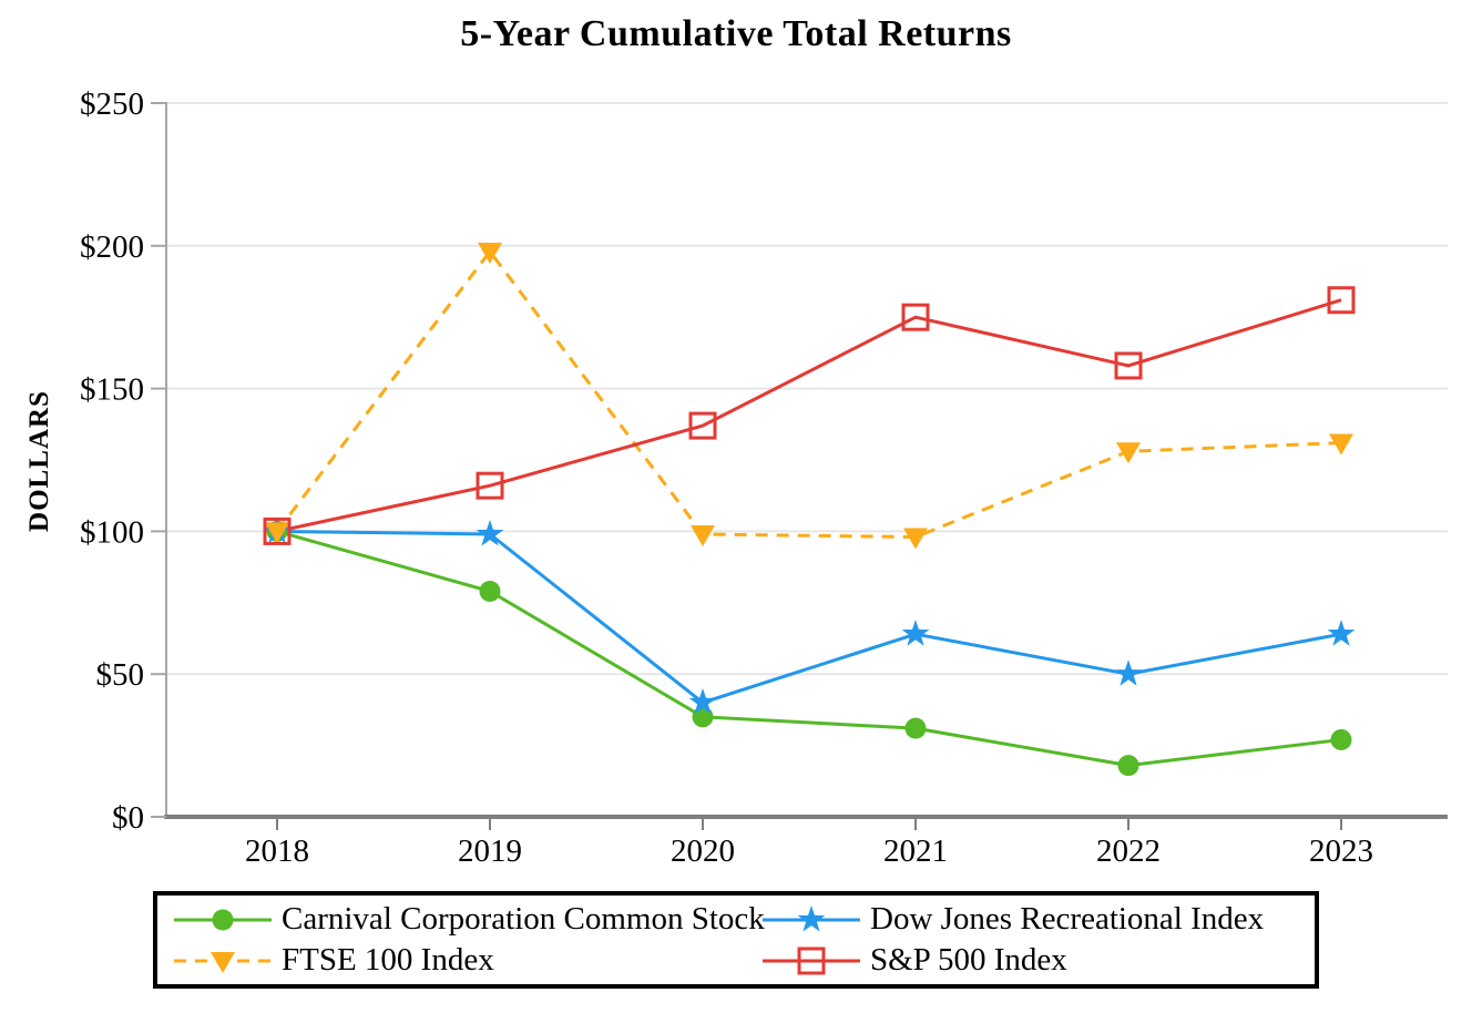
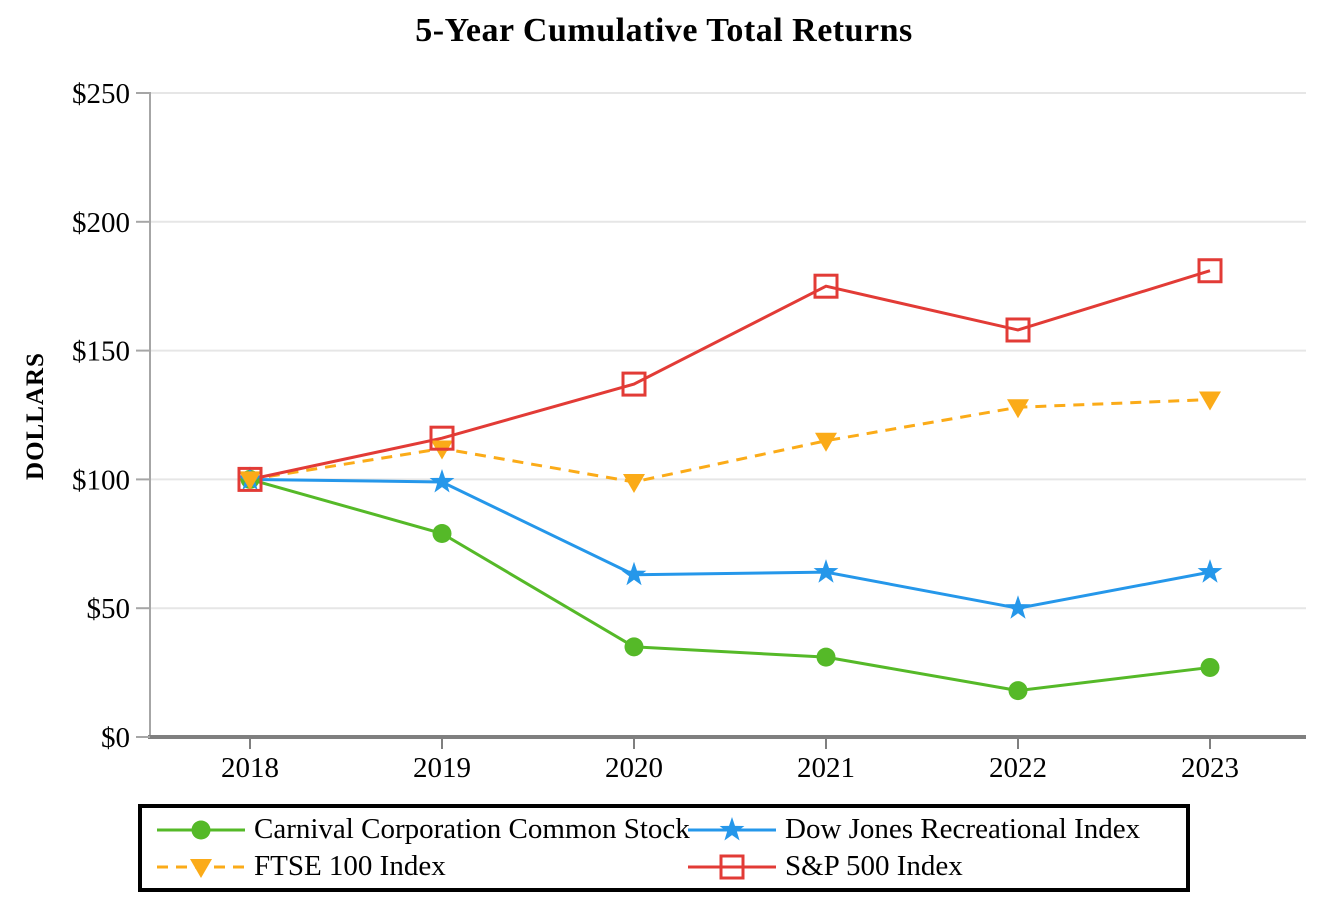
FTSE 100 Index/2019: $198 -> $112
Dow Jones Recreational Index/2020: $40 -> $63
FTSE 100 Index/2021: $98 -> $115
